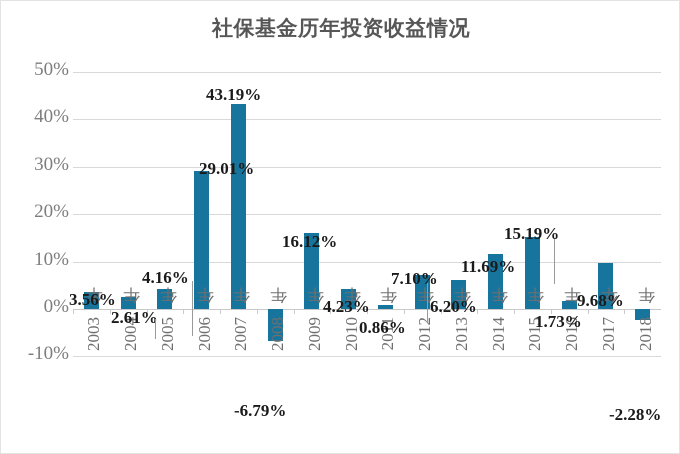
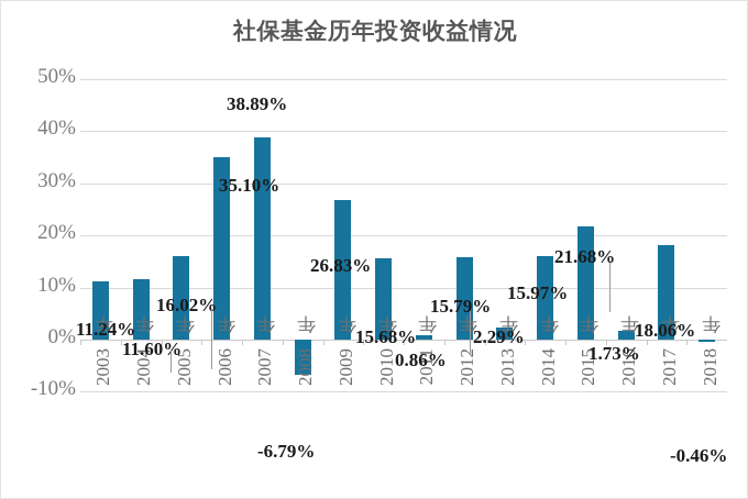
2003年: 3.56% -> 11.24%
2004年: 2.61% -> 11.60%
2005年: 4.16% -> 16.02%
2006年: 29.01% -> 35.10%
2007年: 43.19% -> 38.89%
2009年: 16.12% -> 26.83%
2010年: 4.23% -> 15.68%
2012年: 7.10% -> 15.79%
2013年: 6.20% -> 2.29%
2014年: 11.69% -> 15.97%
2015年: 15.19% -> 21.68%
2017年: 9.68% -> 18.06%
2018年: -2.28% -> -0.46%
